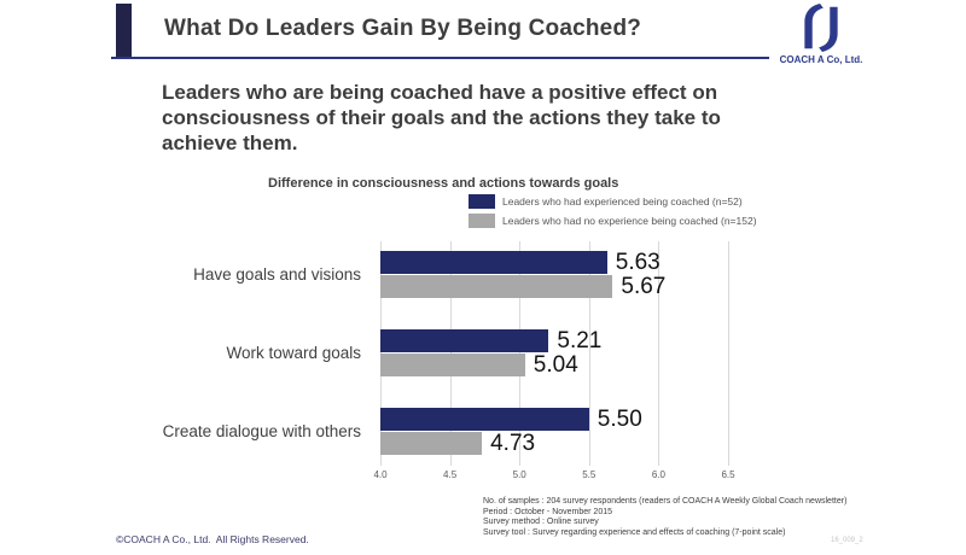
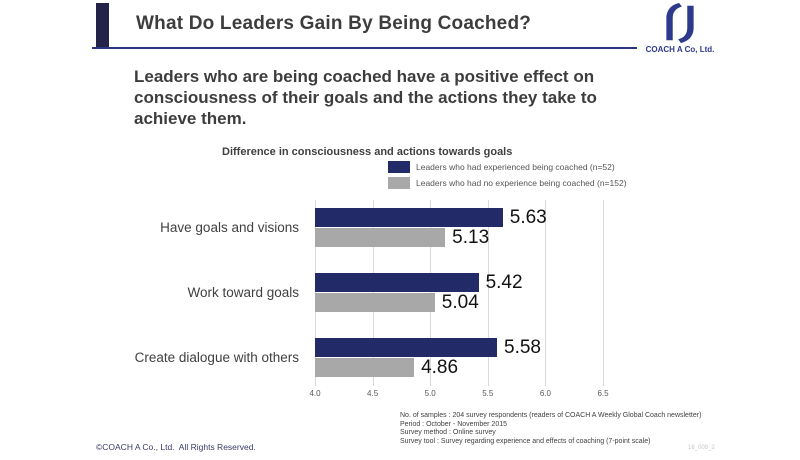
Leaders who had no experience being coached (n=152)/Have goals and visions: 5.67 -> 5.13
Leaders who had experienced being coached (n=52)/Work toward goals: 5.21 -> 5.42
Leaders who had experienced being coached (n=52)/Create dialogue with others: 5.50 -> 5.58
Leaders who had no experience being coached (n=152)/Create dialogue with others: 4.73 -> 4.86
